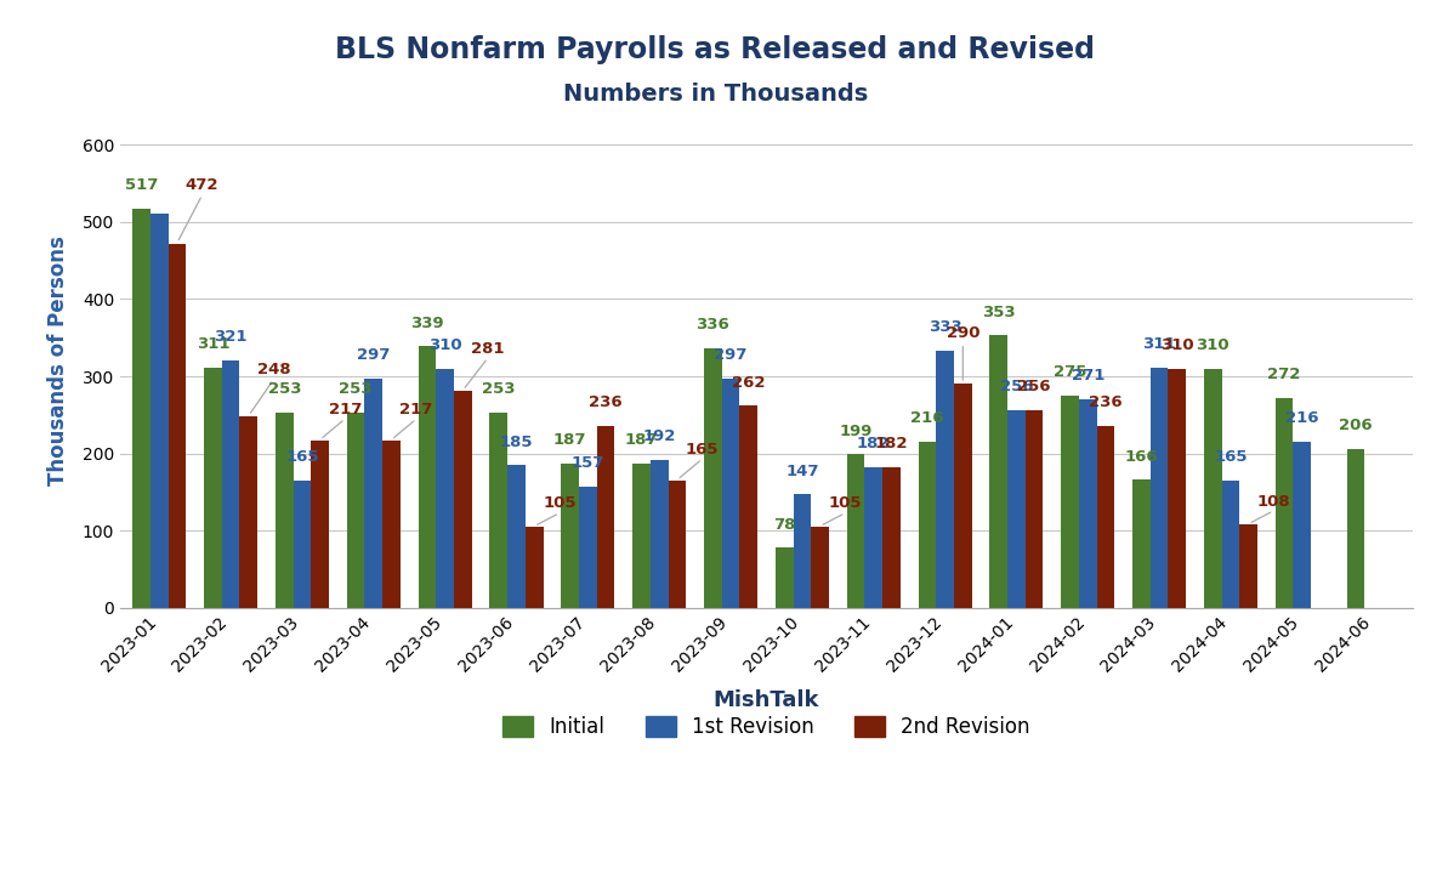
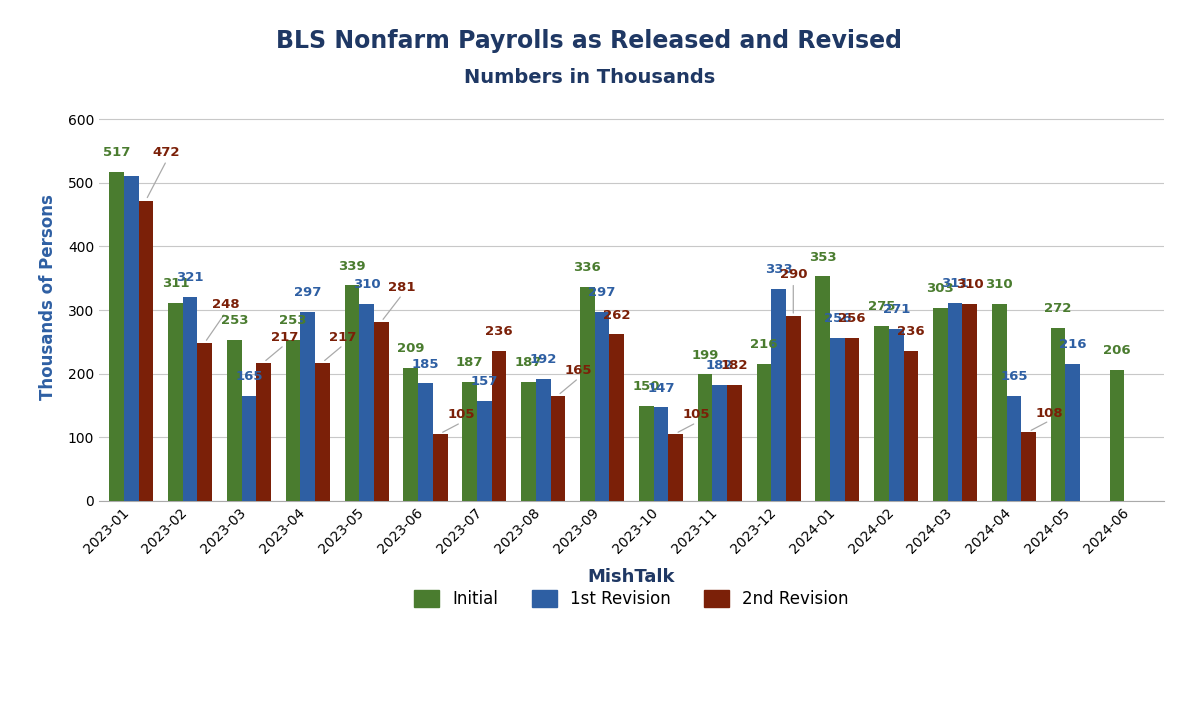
Initial/2023-06: 253 -> 209
Initial/2023-10: 78 -> 150
Initial/2024-03: 166 -> 303
